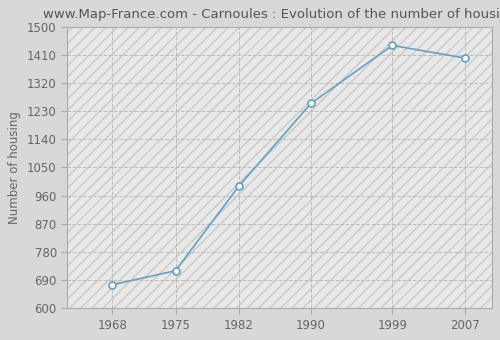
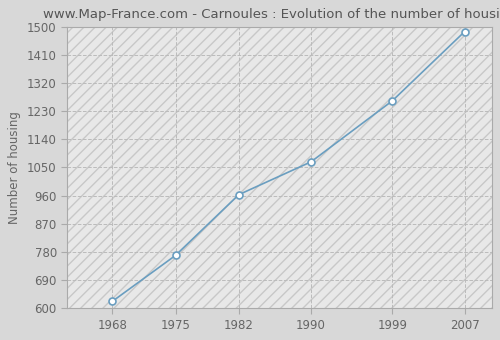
1968: 675 -> 622
1975: 720 -> 769
1982: 990 -> 963
1990: 1255 -> 1068
1999: 1440 -> 1263
2007: 1400 -> 1484
